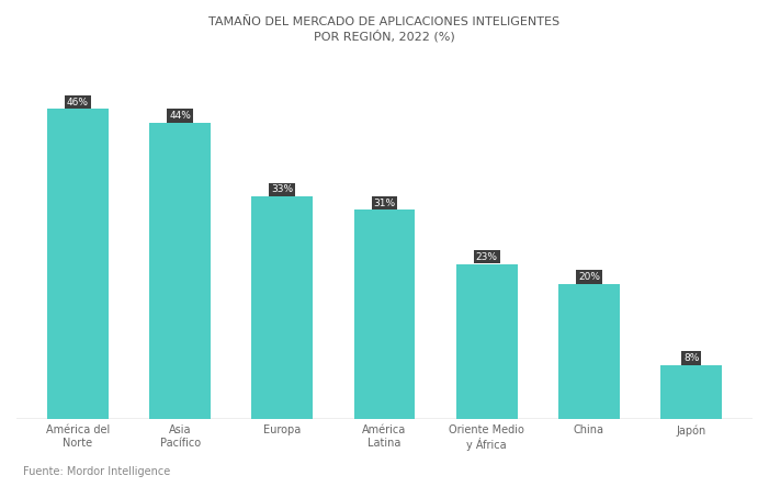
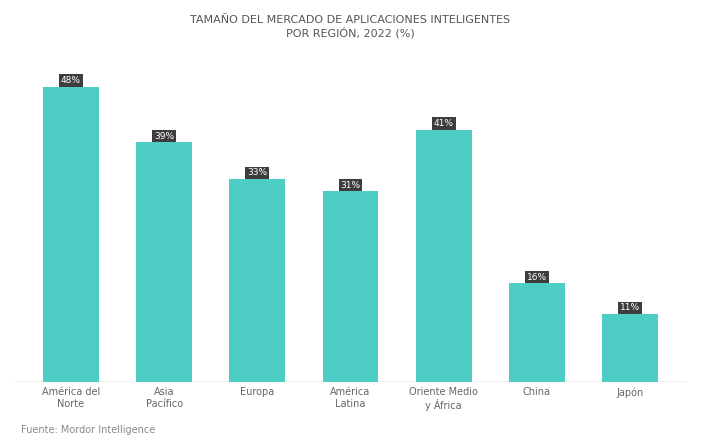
América del Norte: 46% -> 48%
Asia Pacífico: 44% -> 39%
Oriente Medio y África: 23% -> 41%
China: 20% -> 16%
Japón: 8% -> 11%
